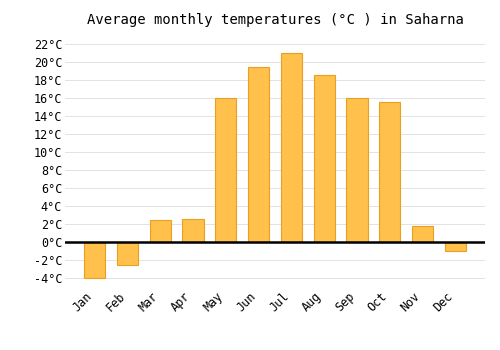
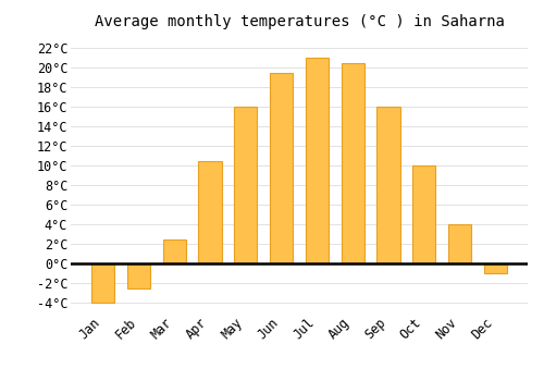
Apr: 2.6°C -> 10.5°C
Aug: 18.6°C -> 20.5°C
Oct: 15.6°C -> 10.0°C
Nov: 1.8°C -> 4.0°C
